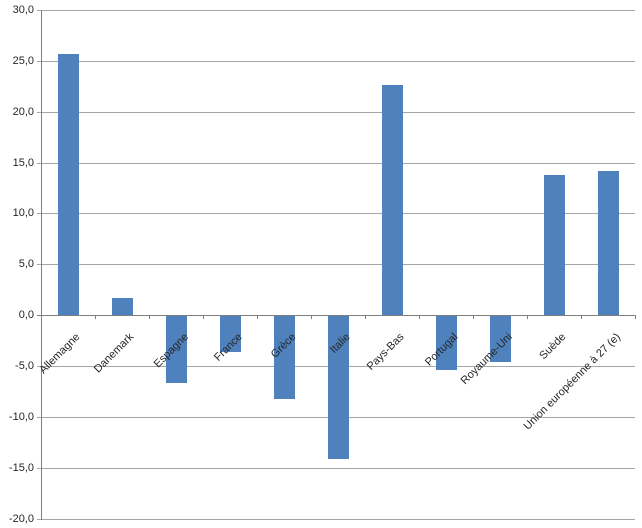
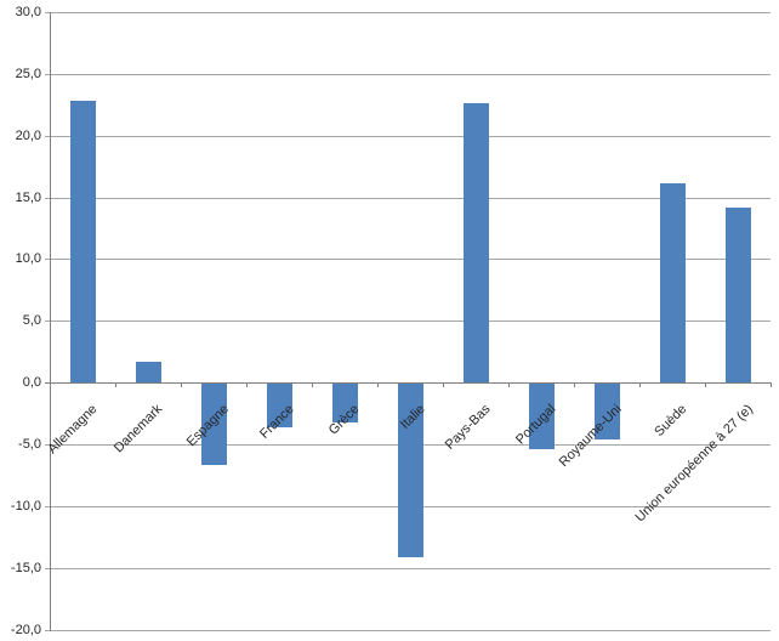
Allemagne: 25,7 -> 22,8
Grèce: -8,2 -> -3,1
Suède: 13,8 -> 16,1
